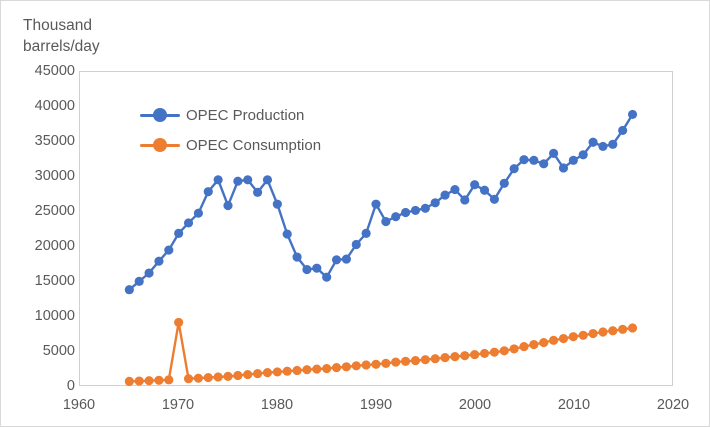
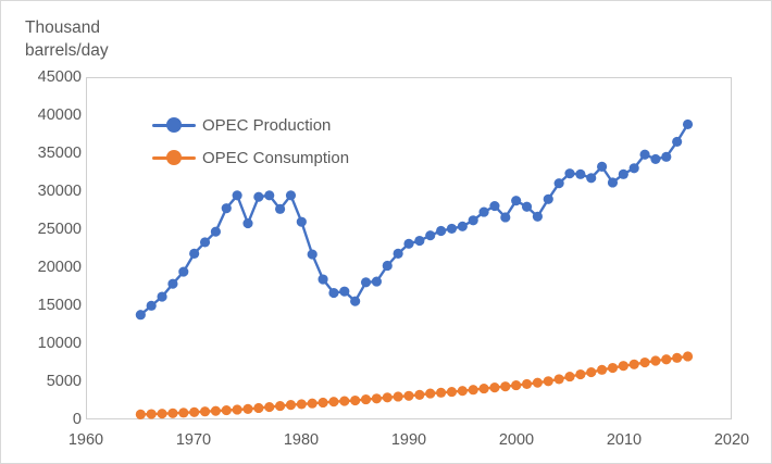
OPEC Consumption/1970: 9000 -> 1000
OPEC Production/1990: 26000 -> 23000
